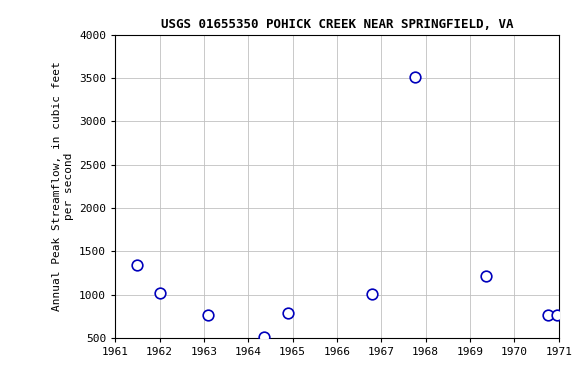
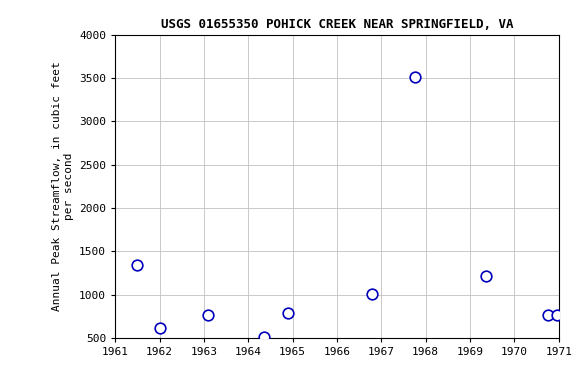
1962: 1020 -> 620
